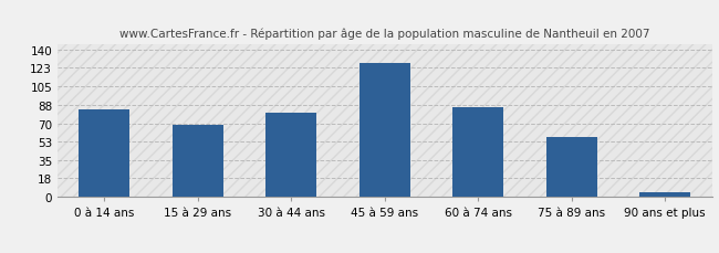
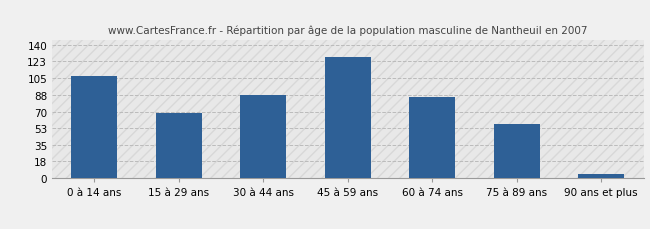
0 à 14 ans: 83 -> 108
30 à 44 ans: 80 -> 88
